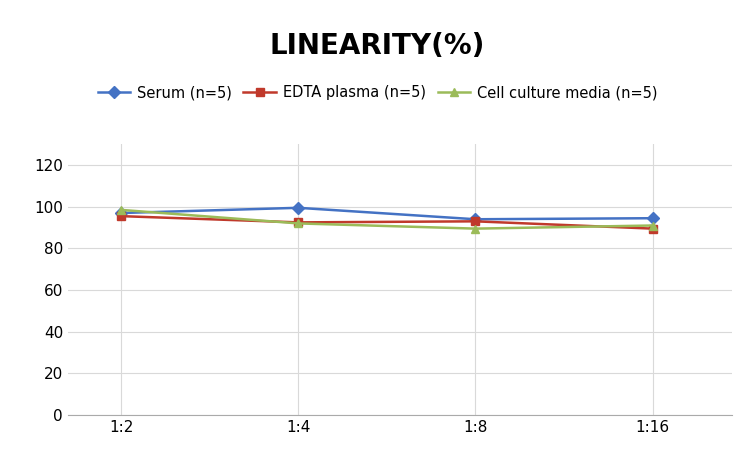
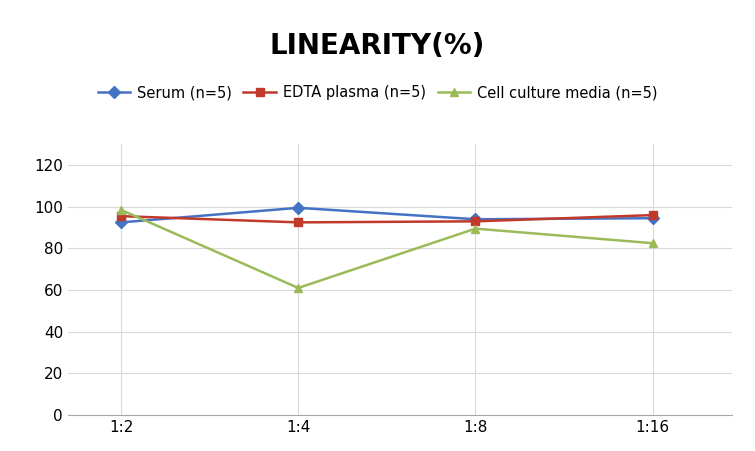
Serum (n=5)/1:2: 97.0 -> 92.5
Cell culture media (n=5)/1:4: 92.0 -> 61.0
EDTA plasma (n=5)/1:16: 89.5 -> 96.0
Cell culture media (n=5)/1:16: 91.0 -> 82.5
